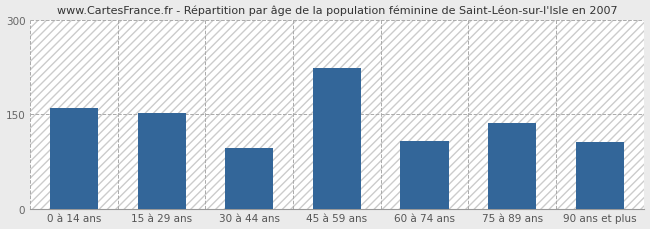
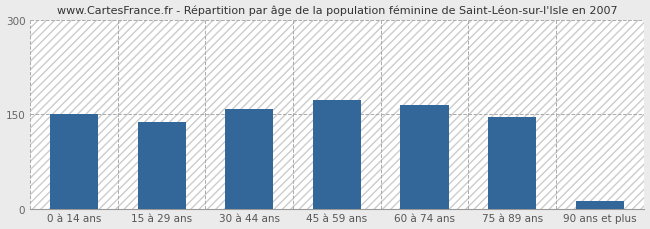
0 à 14 ans: 160 -> 150
15 à 29 ans: 152 -> 137
30 à 44 ans: 96 -> 158
45 à 59 ans: 224 -> 173
60 à 74 ans: 108 -> 165
75 à 89 ans: 136 -> 146
90 ans et plus: 106 -> 12
